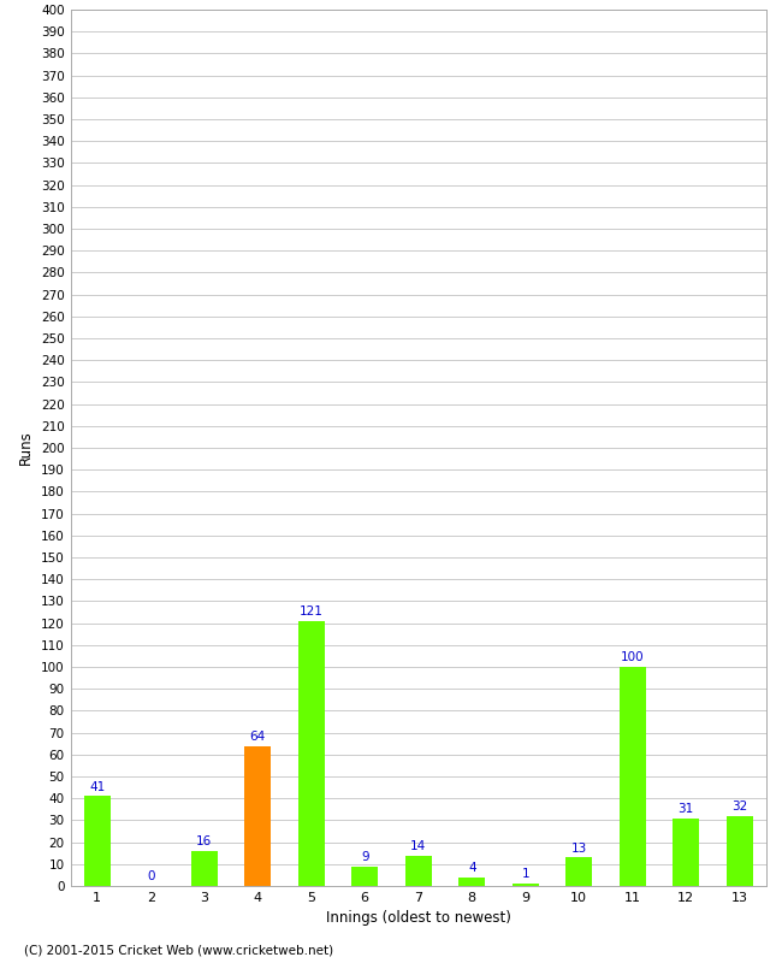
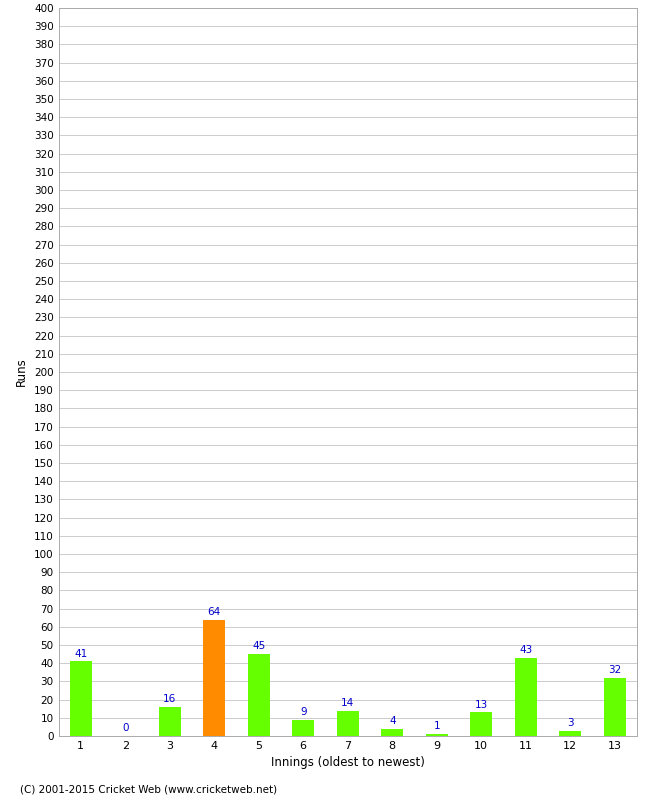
5: 121 -> 45
11: 100 -> 43
12: 31 -> 3
